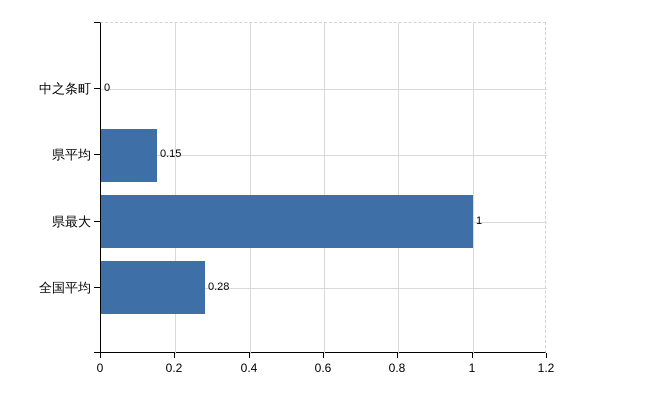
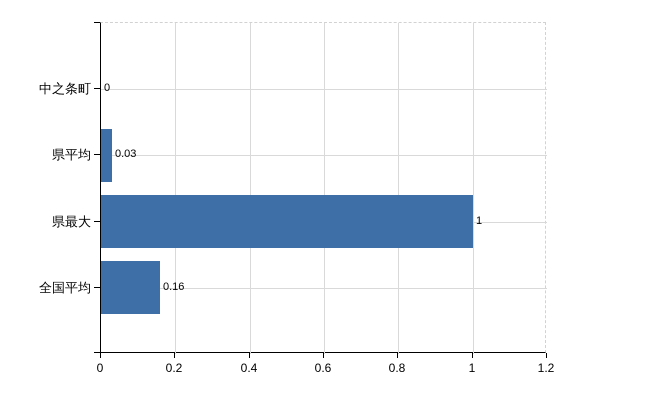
県平均: 0.15 -> 0.03
全国平均: 0.28 -> 0.16
